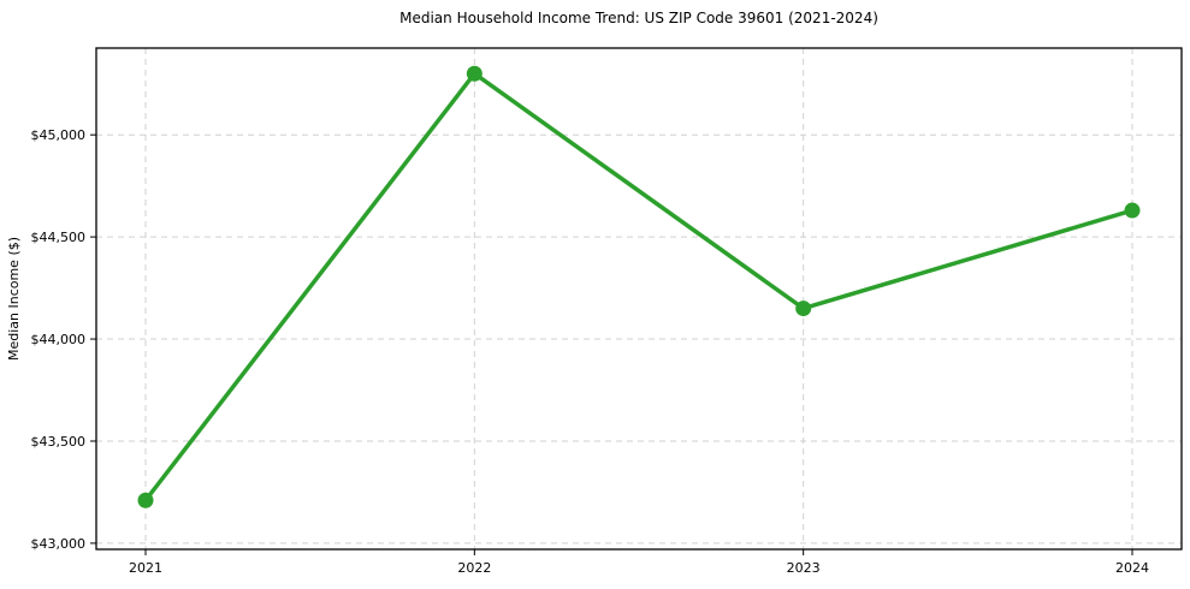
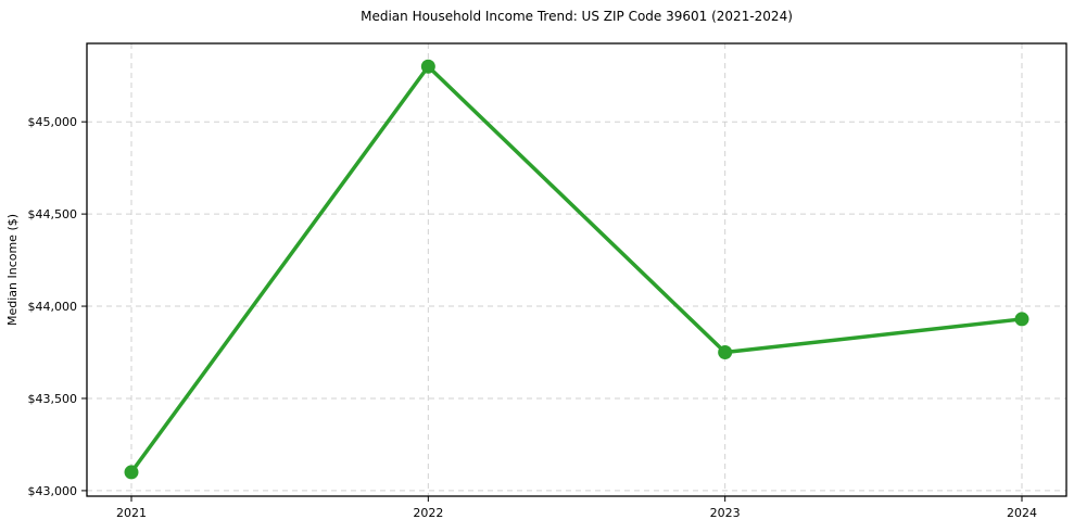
2021: $43210 -> $43100
2023: $44150 -> $43750
2024: $44630 -> $43930
